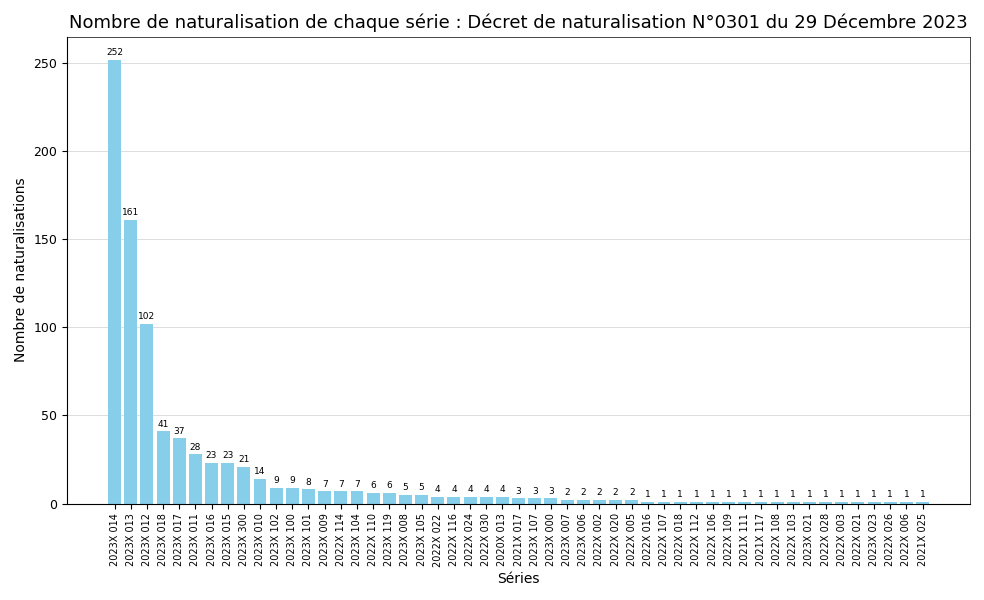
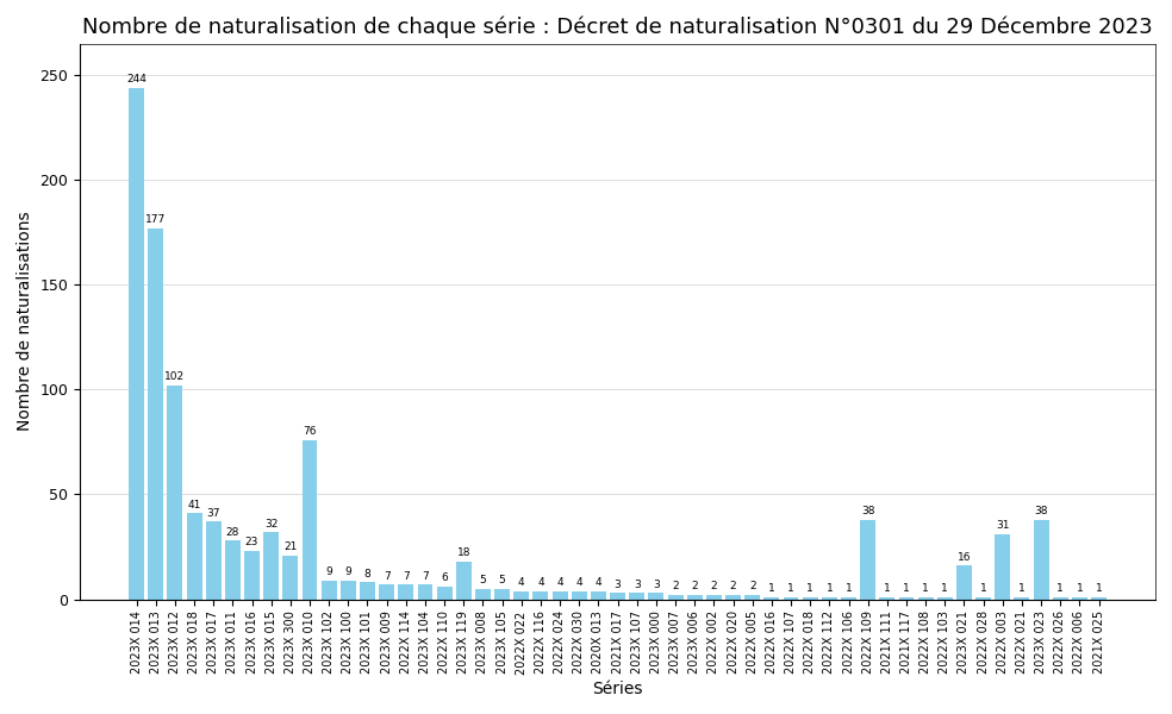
2023X 014: 252 -> 244
2023X 013: 161 -> 177
2023X 015: 23 -> 32
2023X 010: 14 -> 76
2023X 119: 6 -> 18
2022X 109: 1 -> 38
2023X 021: 1 -> 16
2022X 003: 1 -> 31
2023X 023: 1 -> 38
